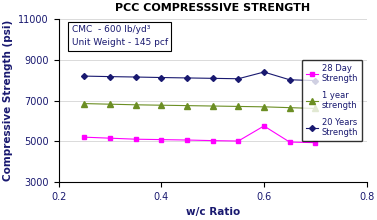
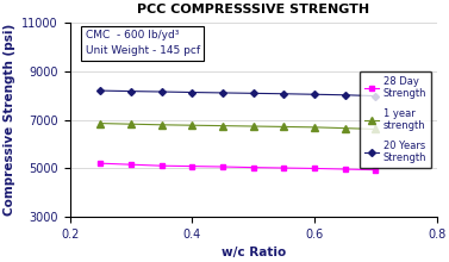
28 Day Strength/0.6: 5750 -> 4990
20 Years Strength/0.6: 8400 -> 8040
